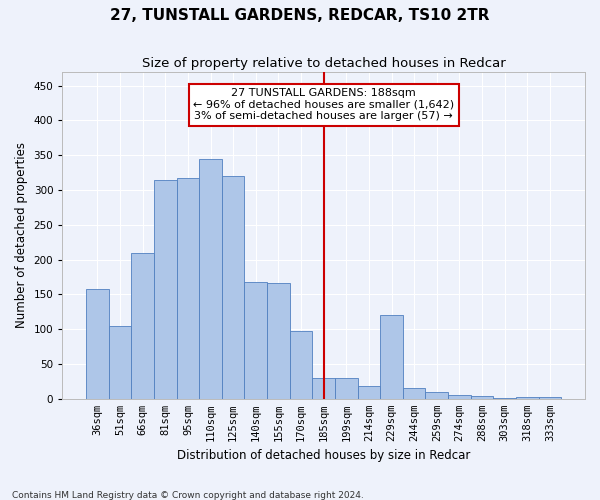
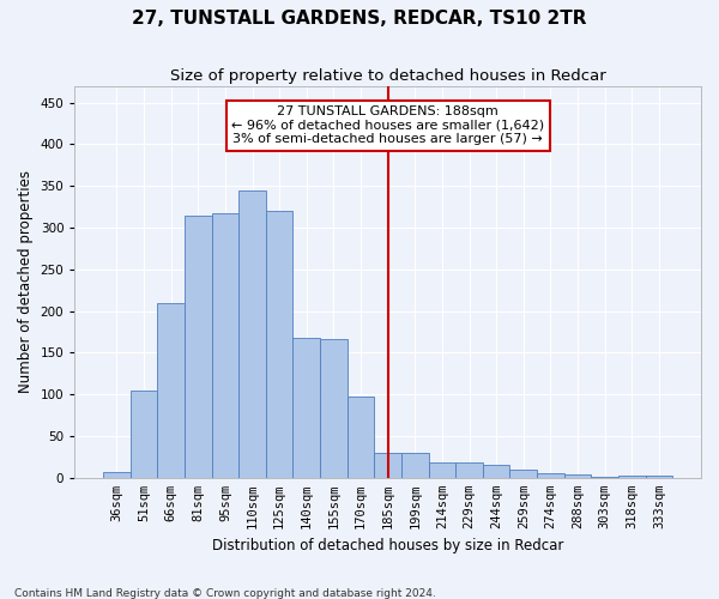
36sqm: 158 -> 7
229sqm: 120 -> 18
